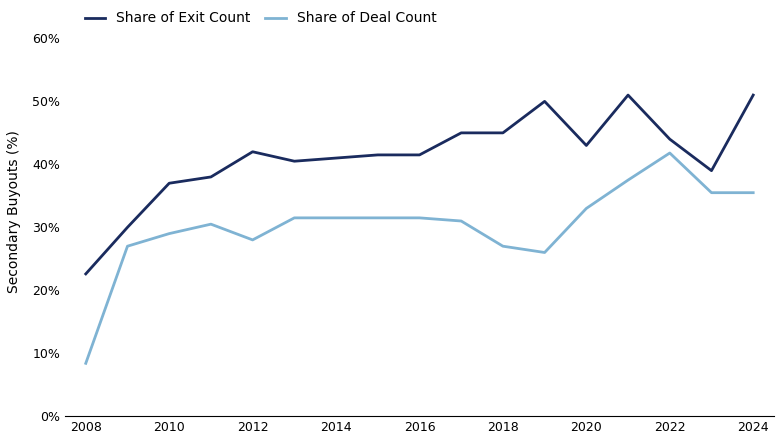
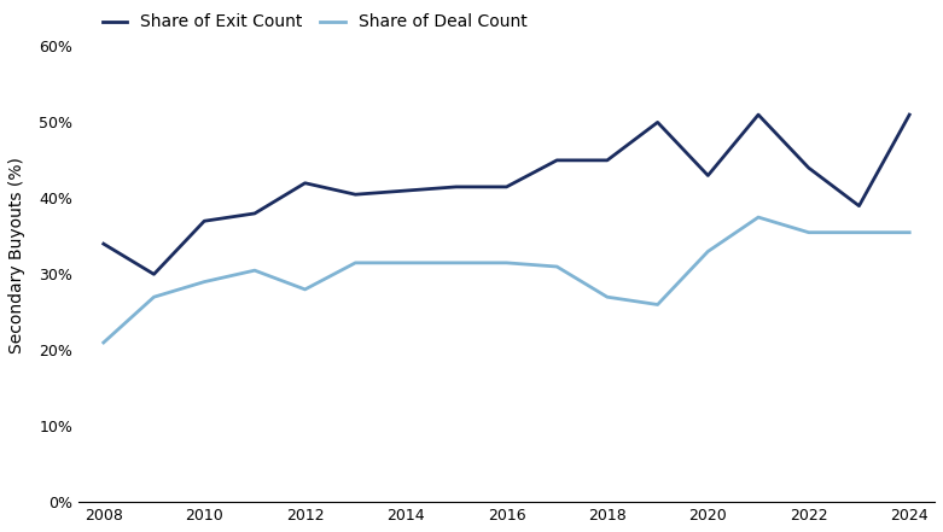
Share of Exit Count/2008: 22.6% -> 34.0%
Share of Deal Count/2008: 8.4% -> 21.0%
Share of Deal Count/2022: 41.8% -> 35.5%
